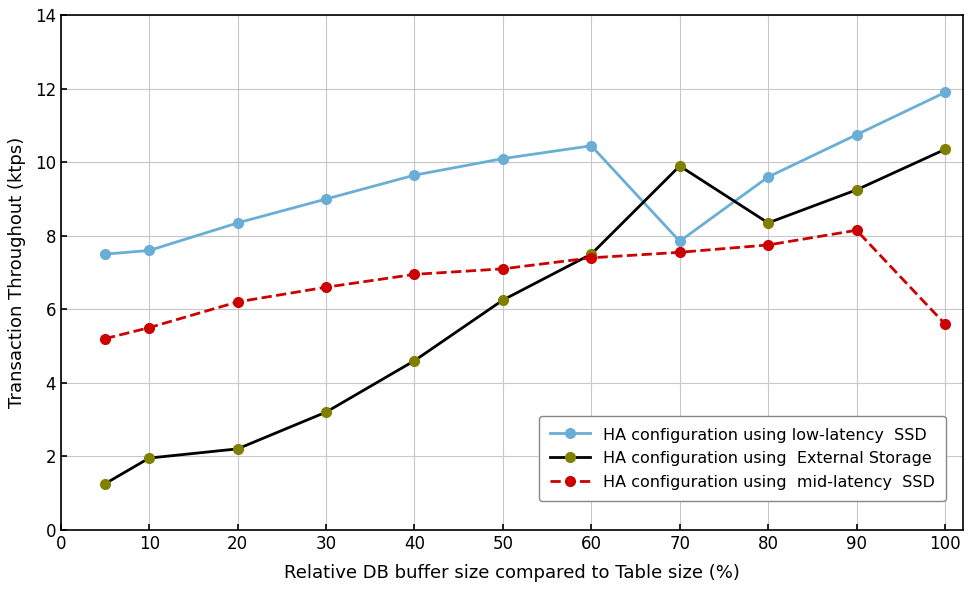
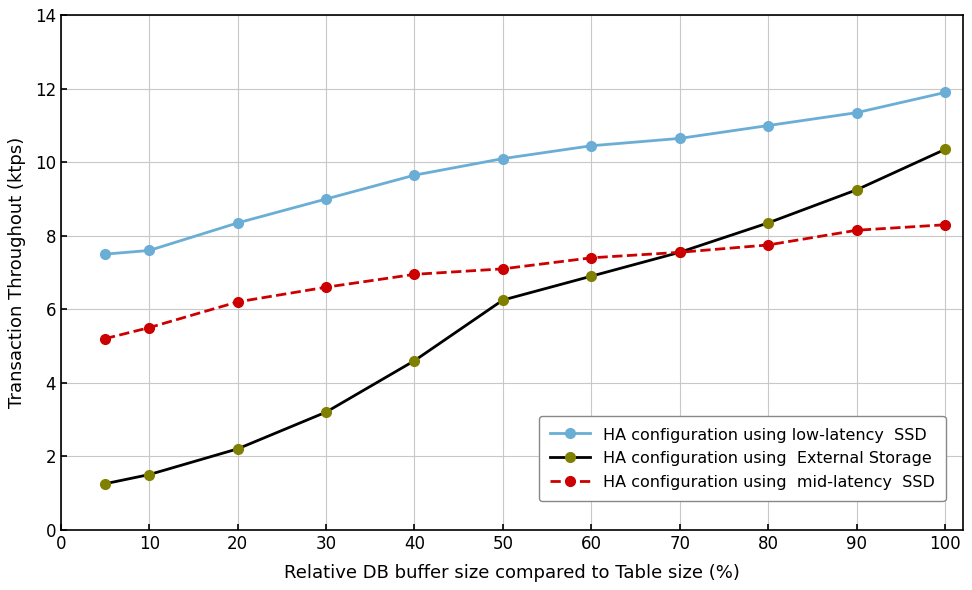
HA configuration using External Storage/10: 1.95 -> 1.50
HA configuration using External Storage/60: 7.50 -> 6.90
HA configuration using low-latency SSD/70: 7.85 -> 10.65
HA configuration using External Storage/70: 9.90 -> 7.55
HA configuration using low-latency SSD/80: 9.60 -> 11.00
HA configuration using low-latency SSD/90: 10.75 -> 11.35
HA configuration using mid-latency SSD/100: 5.60 -> 8.30
